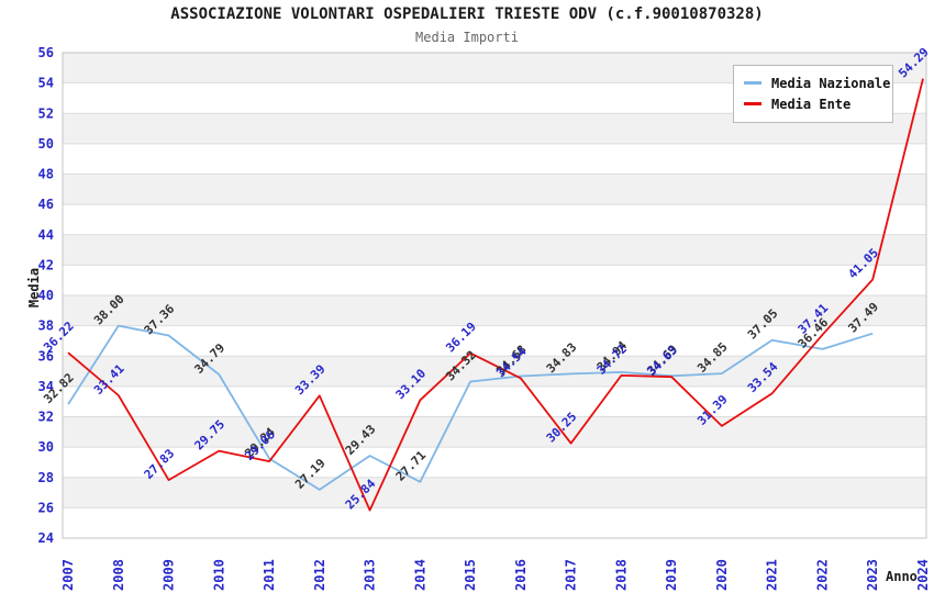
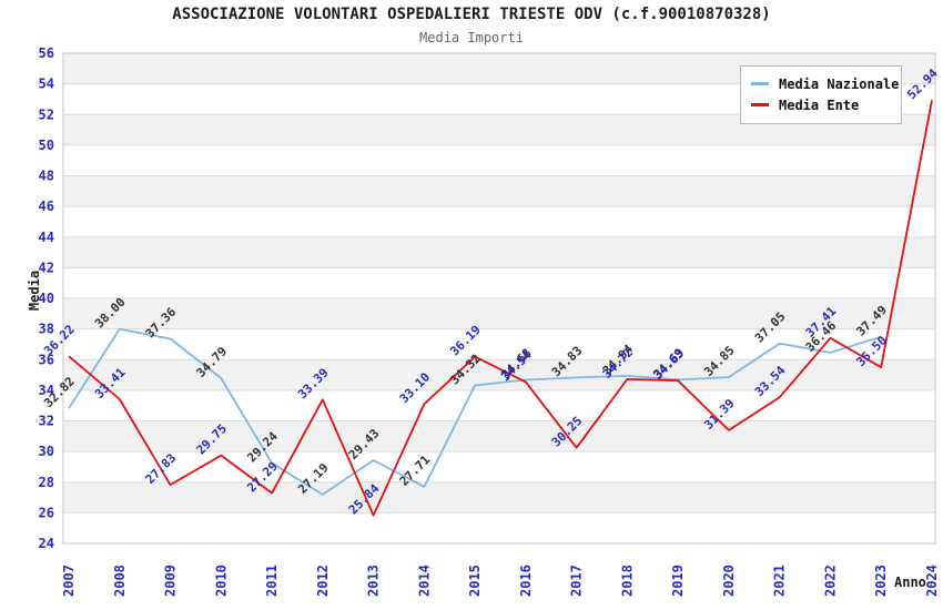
Media Ente/2011: 29.06 -> 27.29
Media Ente/2023: 41.05 -> 35.50
Media Ente/2024: 54.29 -> 52.94
